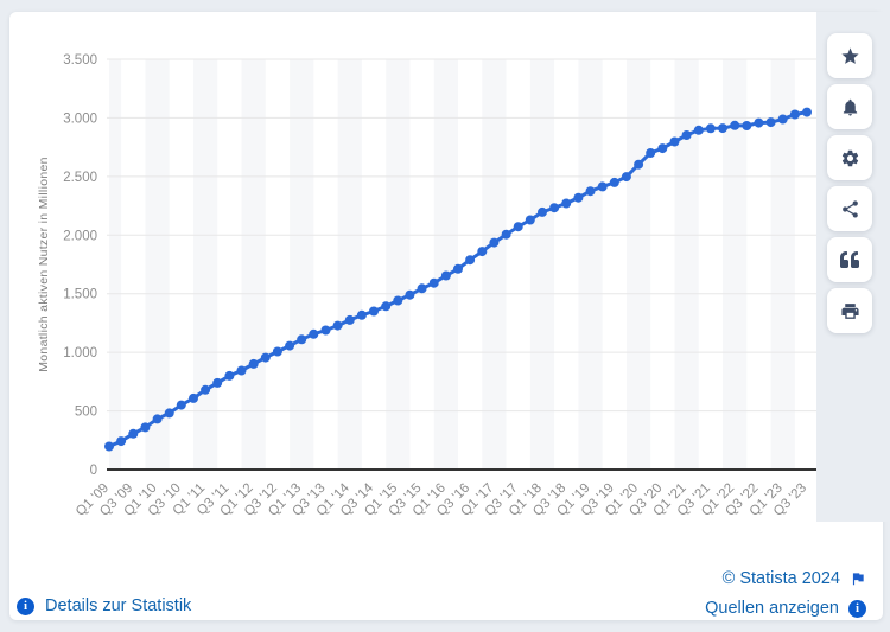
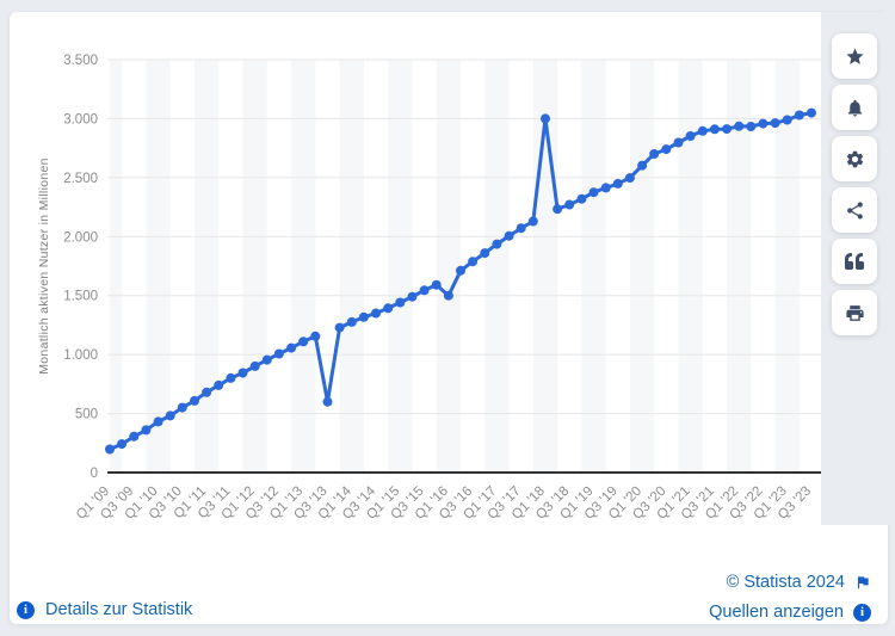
Q3 '13: 1200 -> 600
Q1 '16: 1700 -> 1500
Q1 '18: 2200 -> 3000
